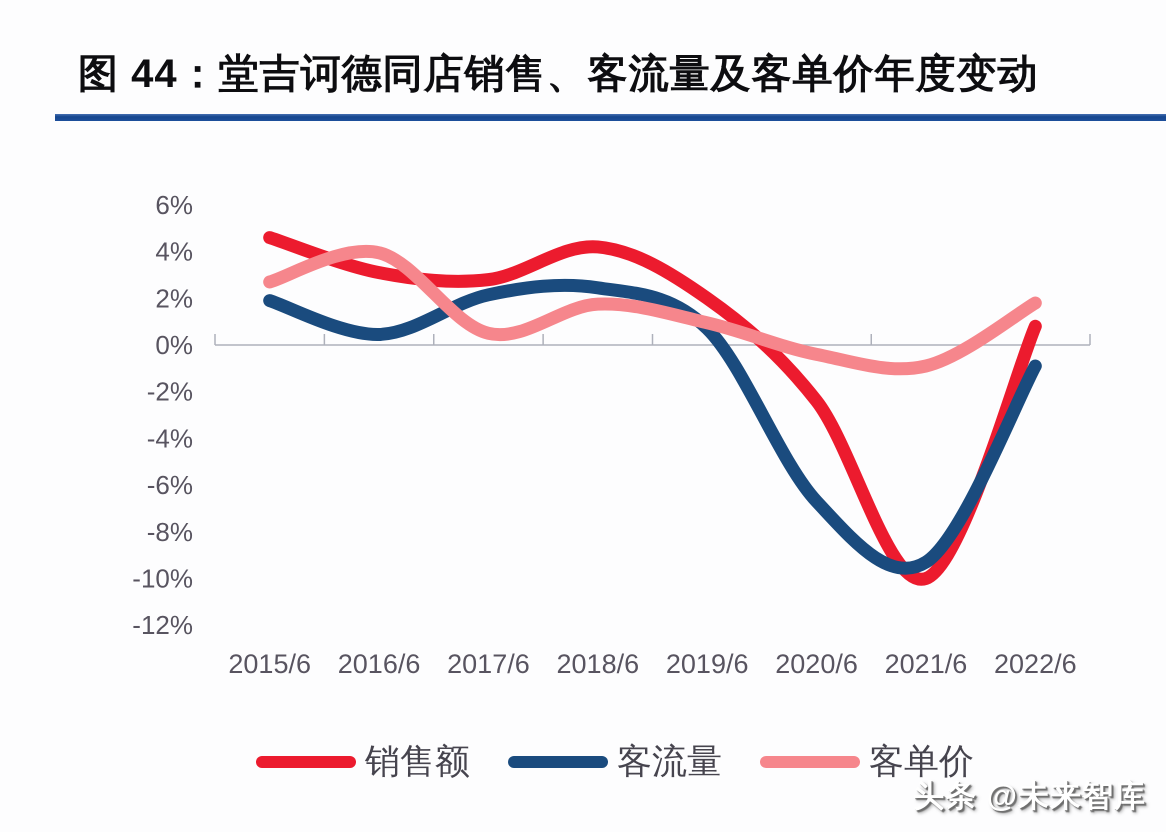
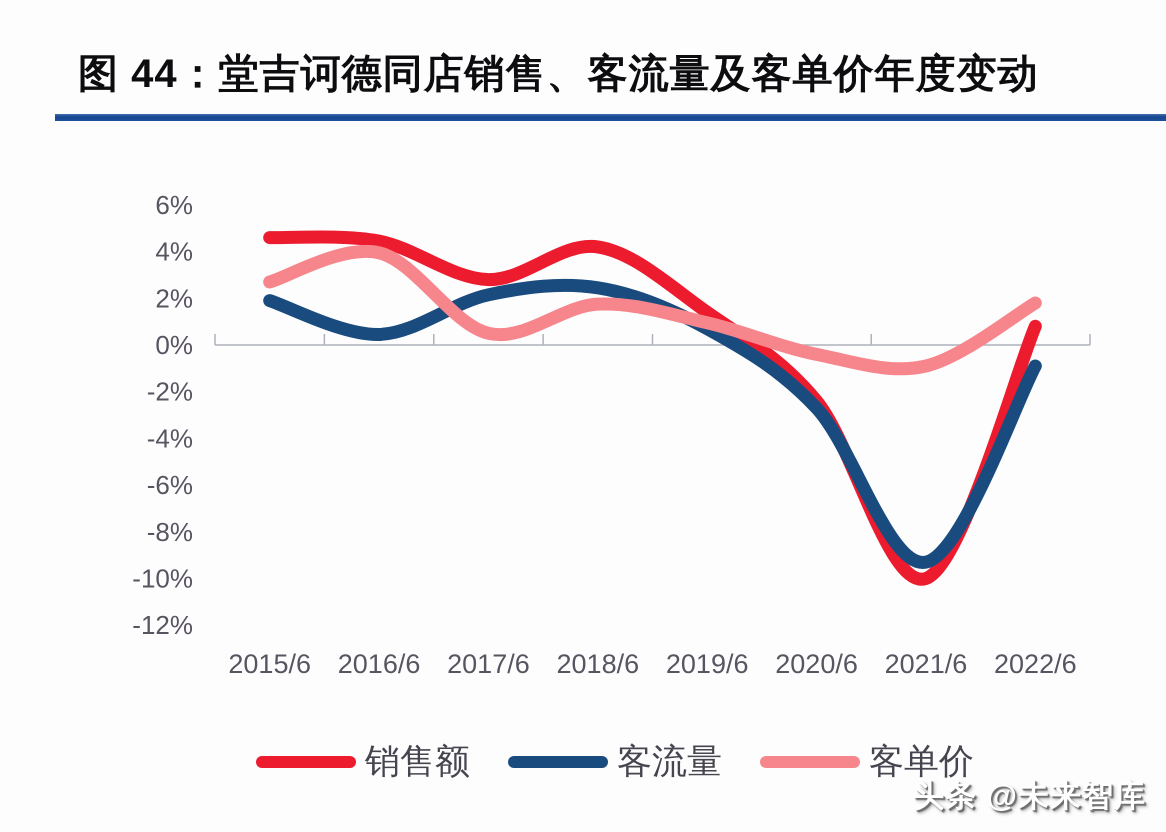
销售额/2016/6: 3.1% -> 4.5%
销售额/2019/6: 2.0% -> 1.4%
客流量/2020/6: -6.7% -> -2.7%
